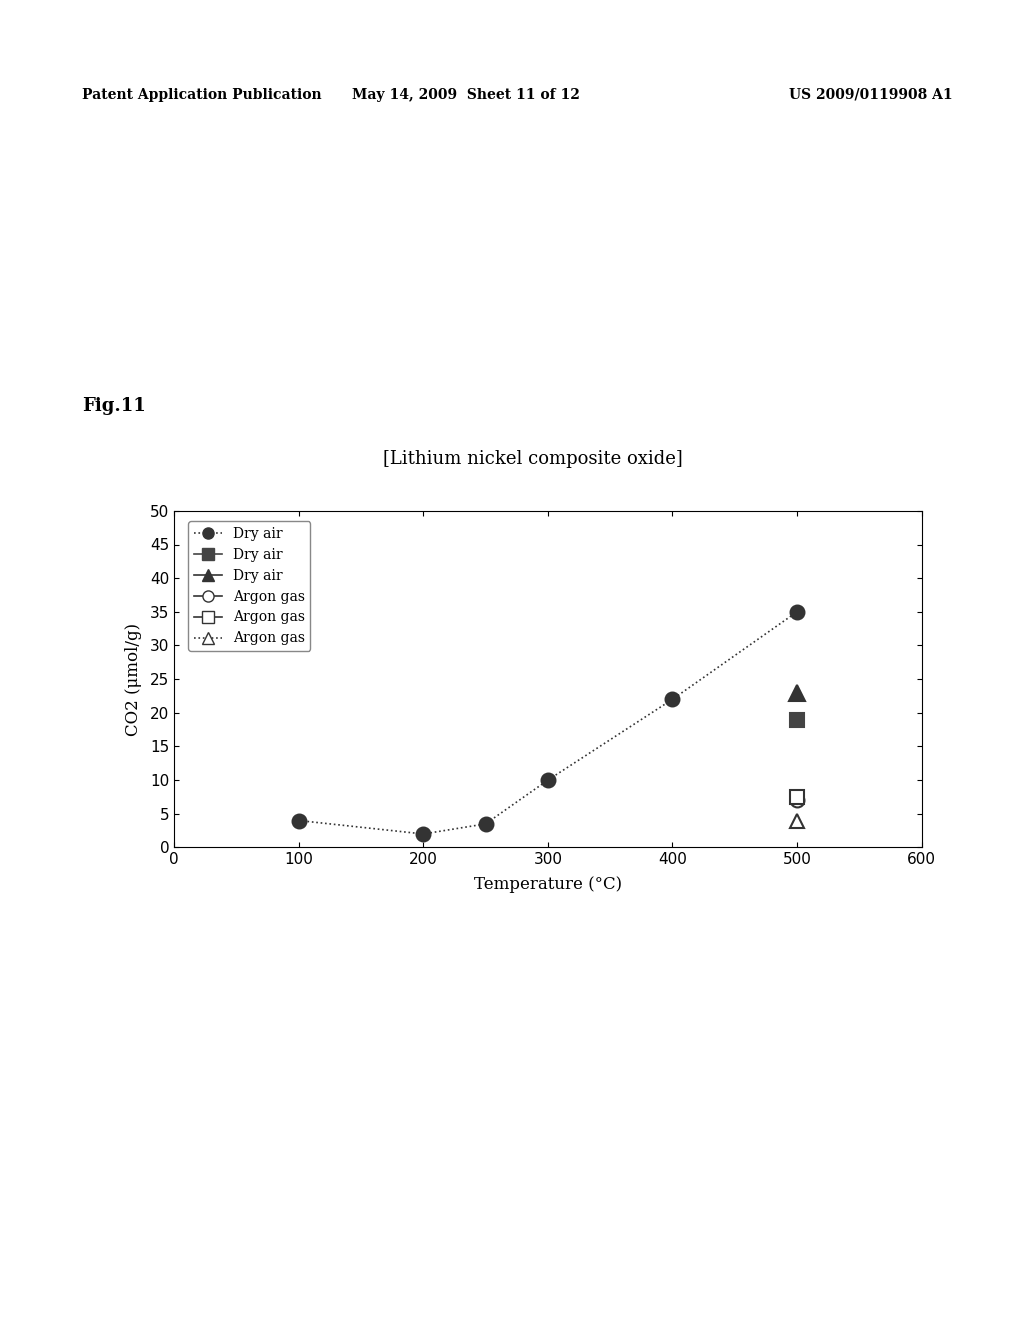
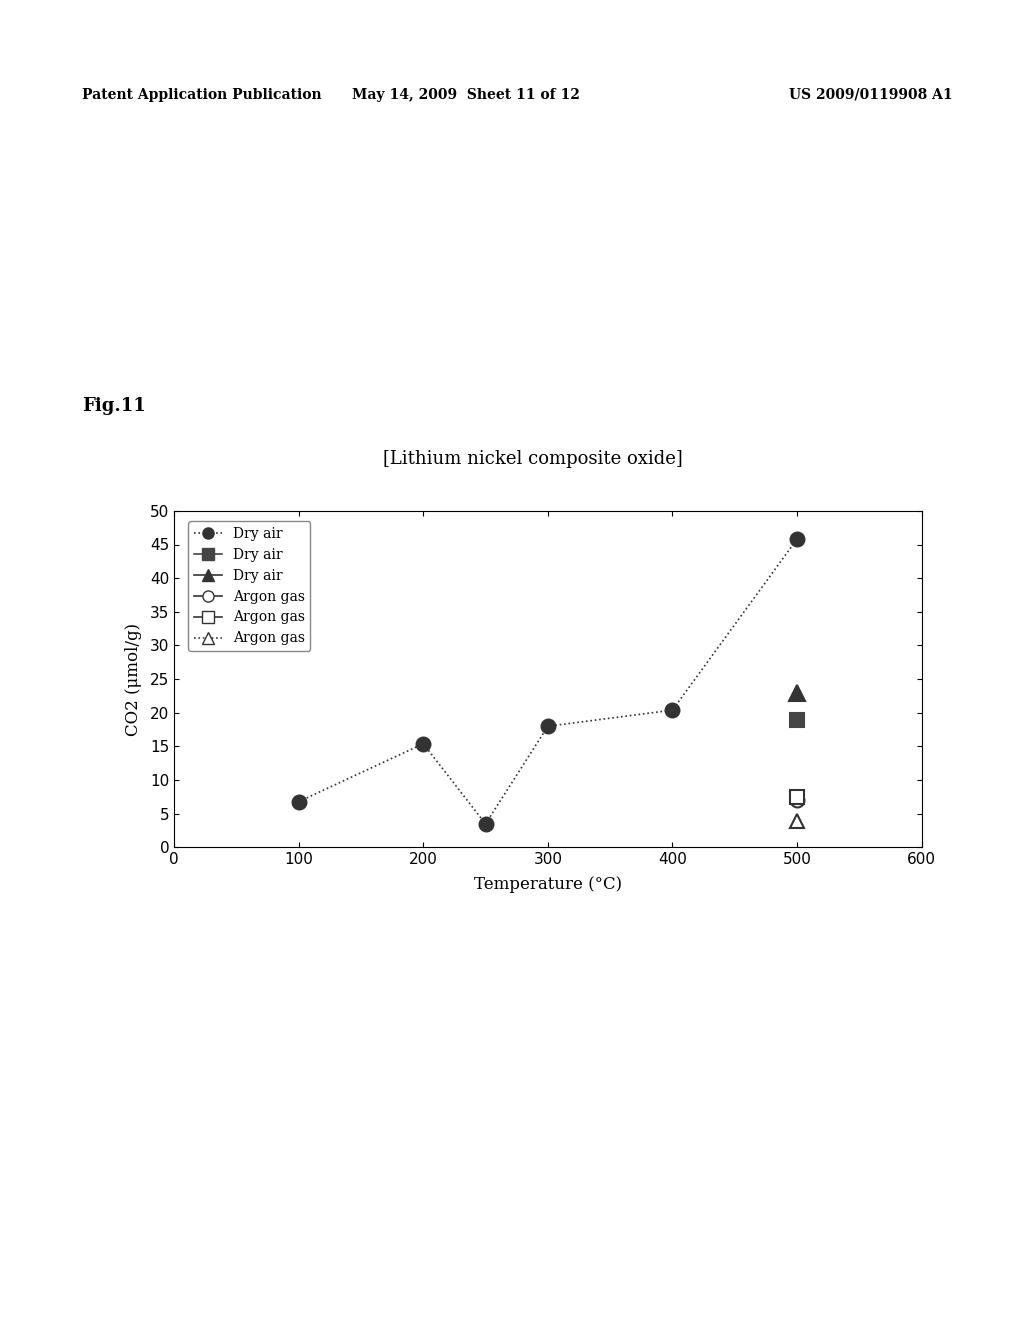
100: 4.0 -> 6.8
200: 2.0 -> 15.4
300: 10.0 -> 18.0
400: 22.0 -> 20.4
500: 35.0 -> 45.8
